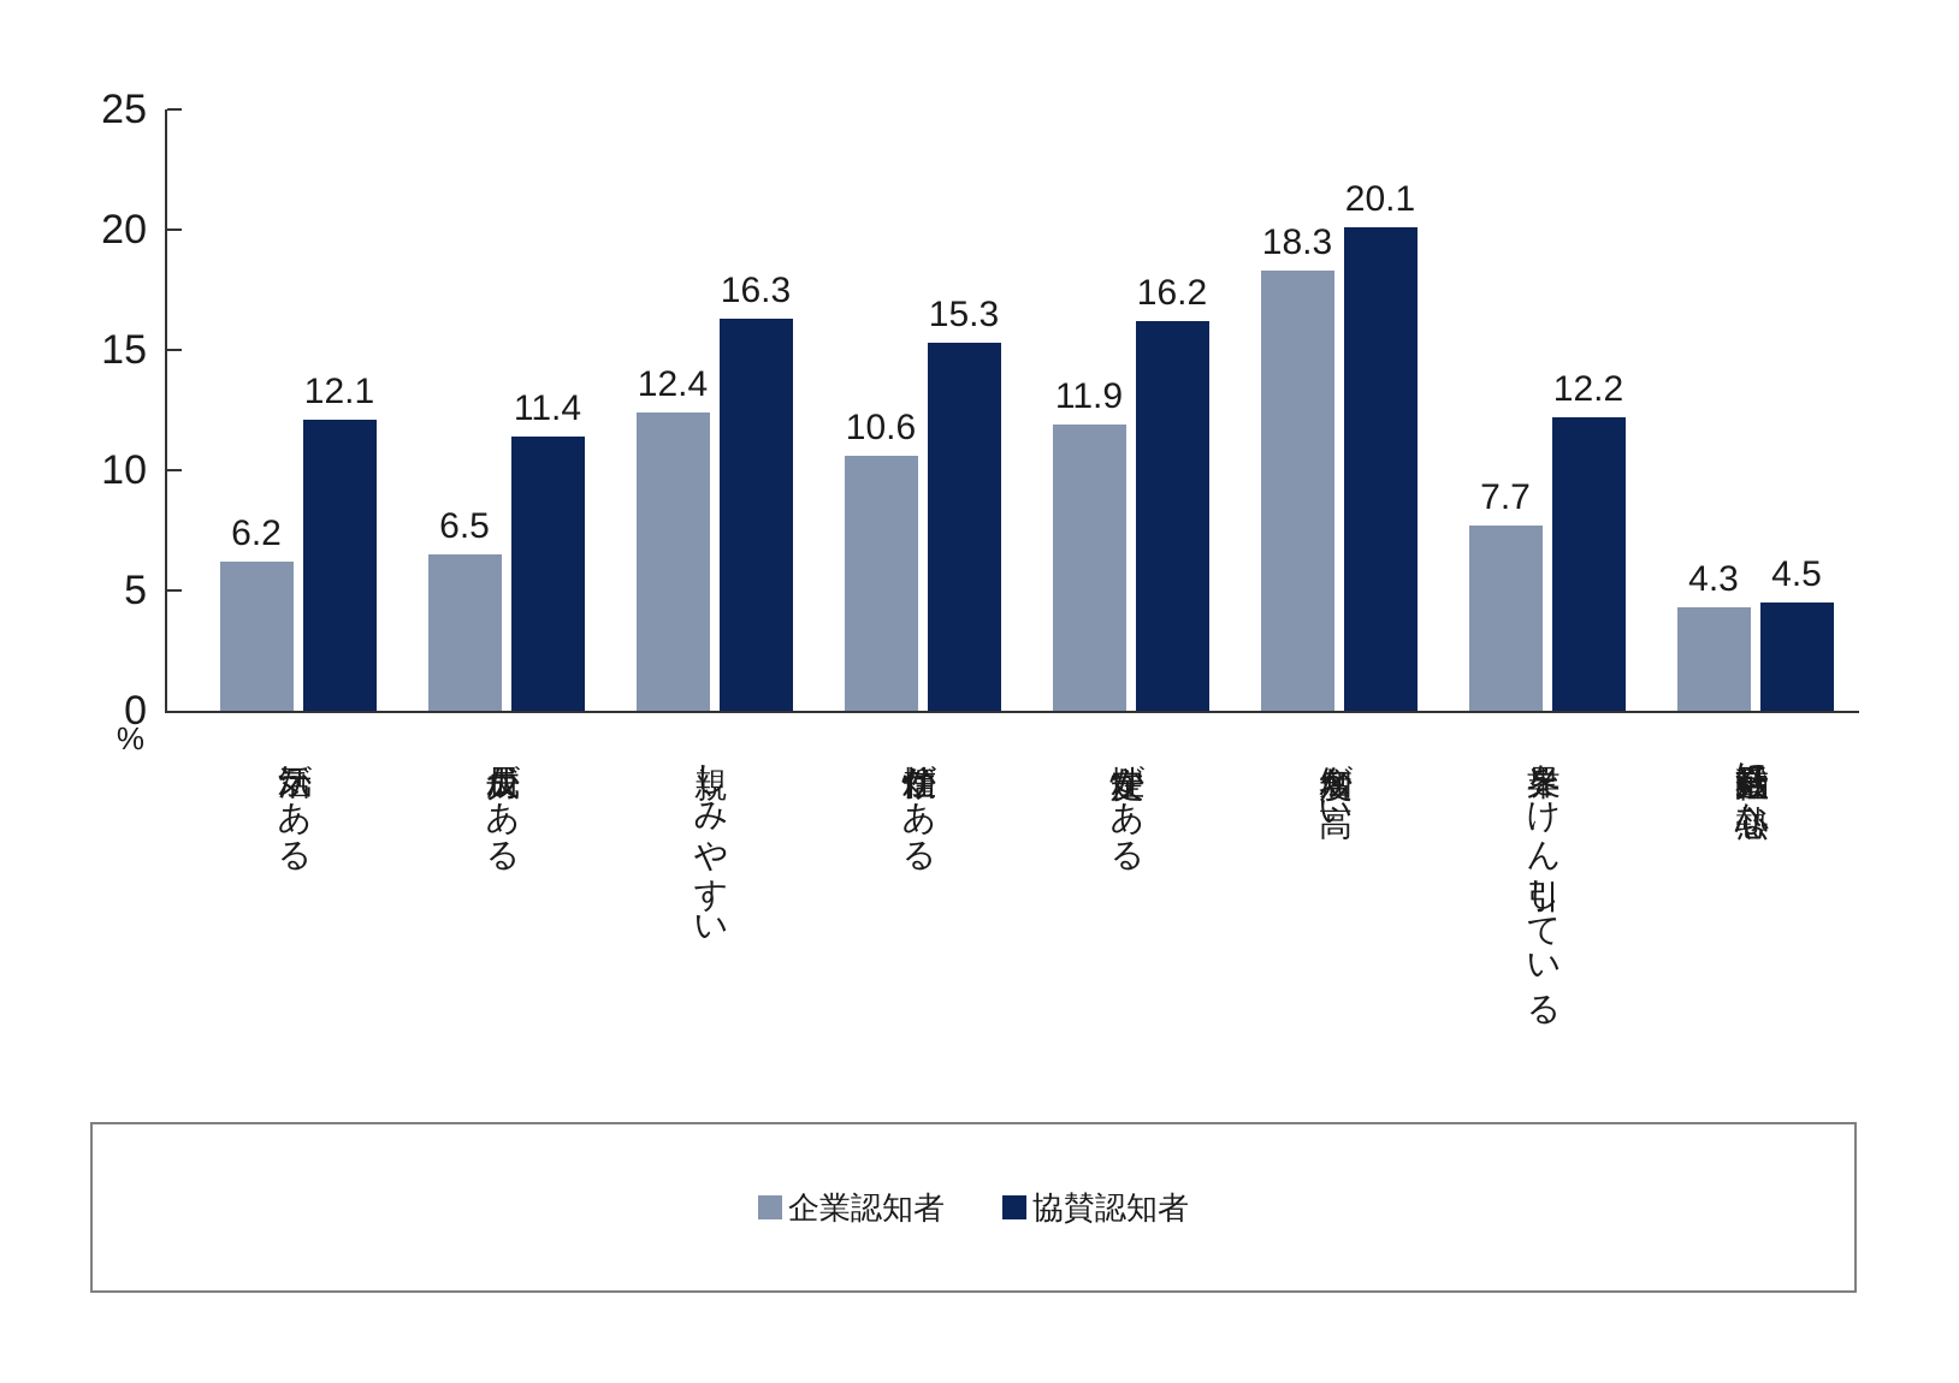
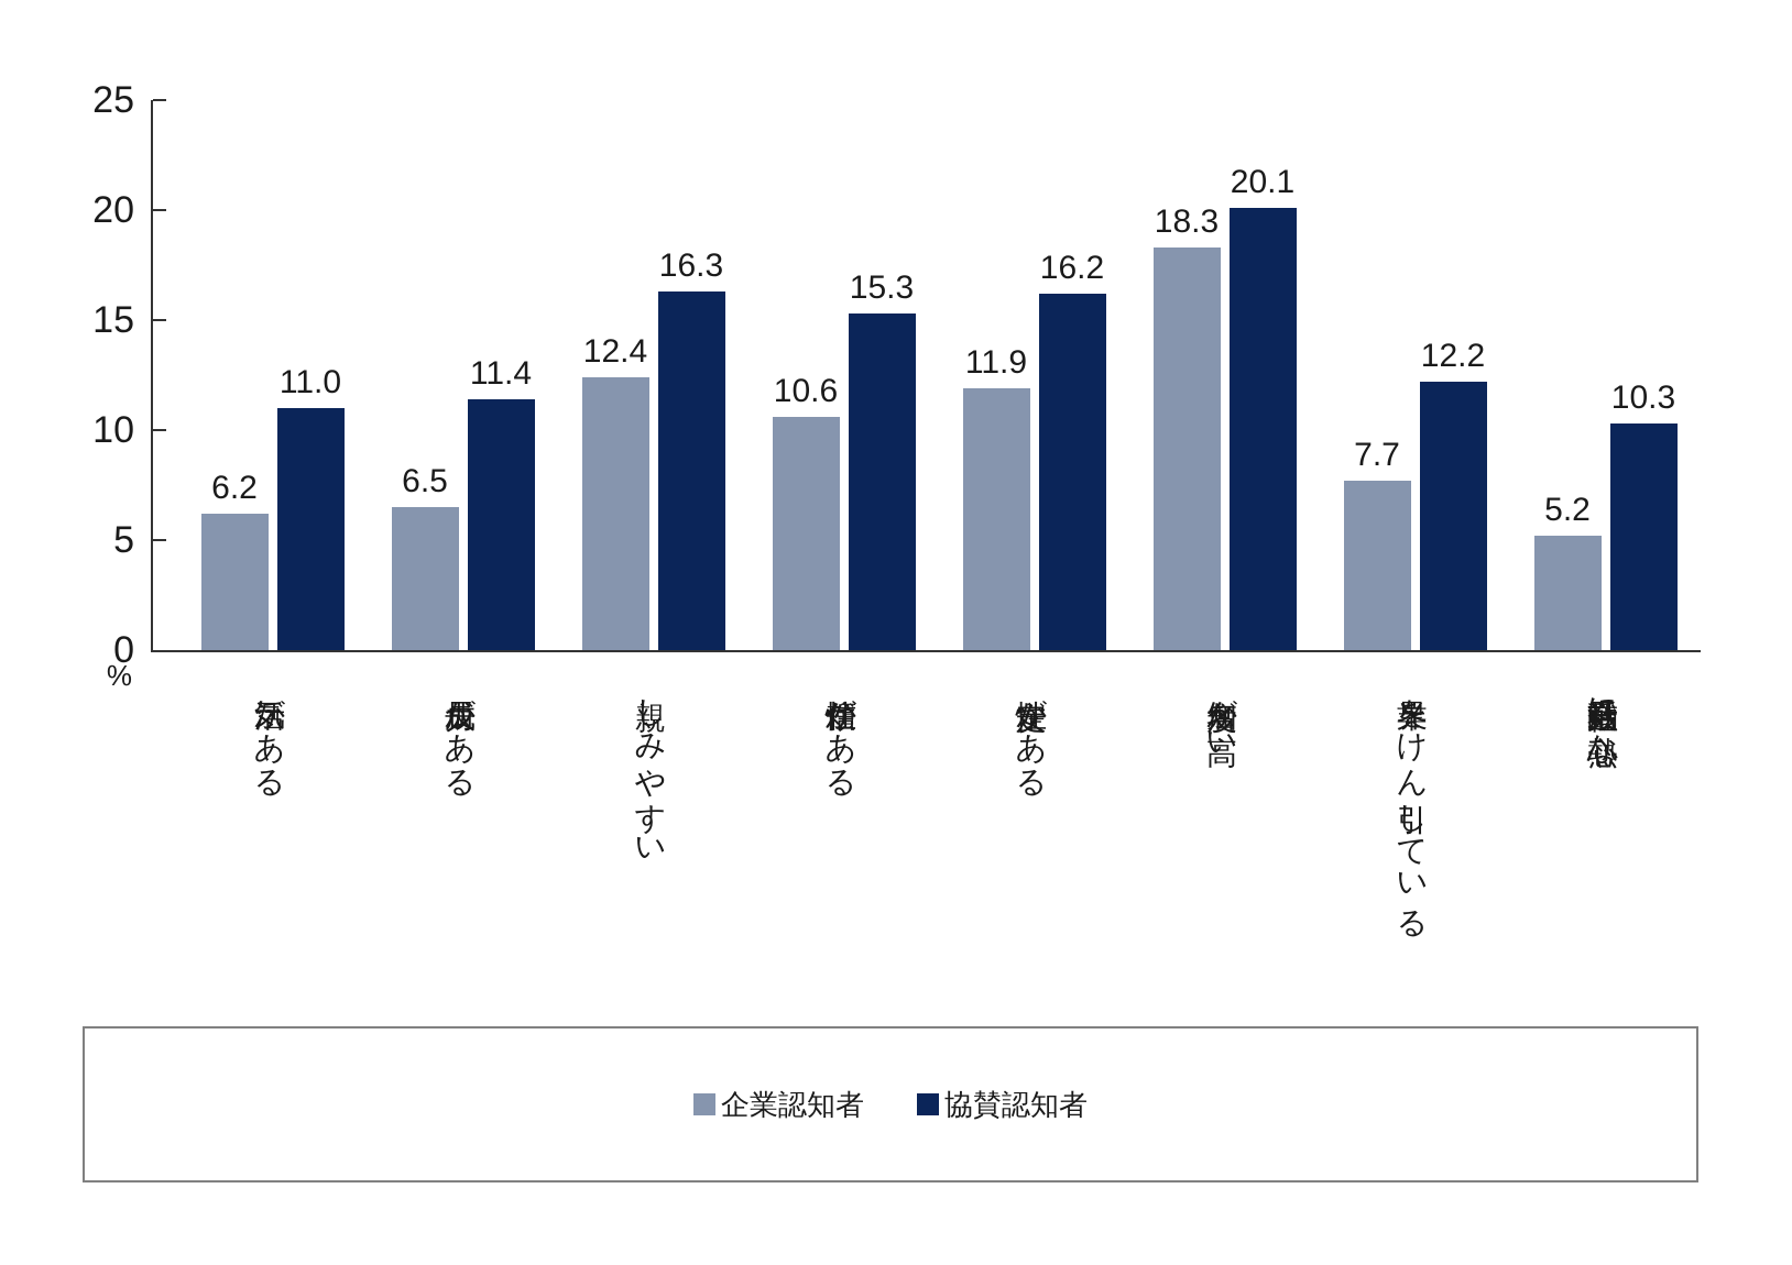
協賛認知者/活気がある: 12.1 -> 11.0
企業認知者/社会貢献活動に熱心な: 4.3 -> 5.2
協賛認知者/社会貢献活動に熱心な: 4.5 -> 10.3
